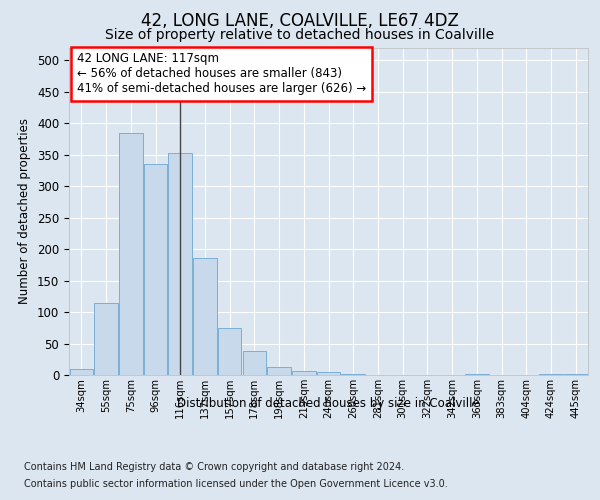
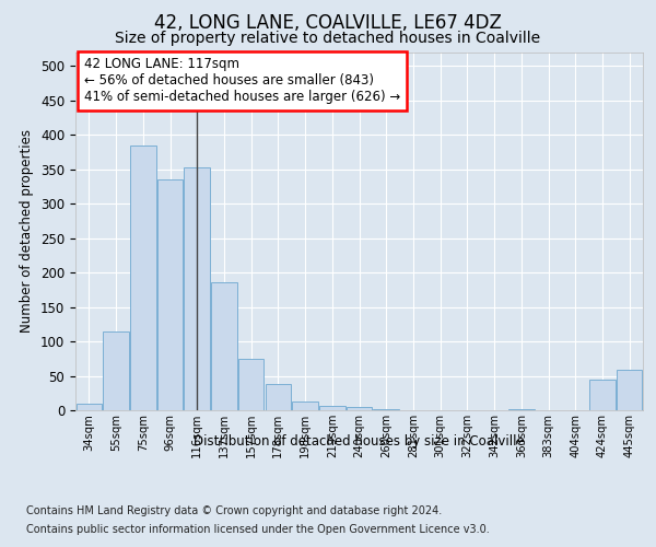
424sqm: 2 -> 44
445sqm: 2 -> 58
